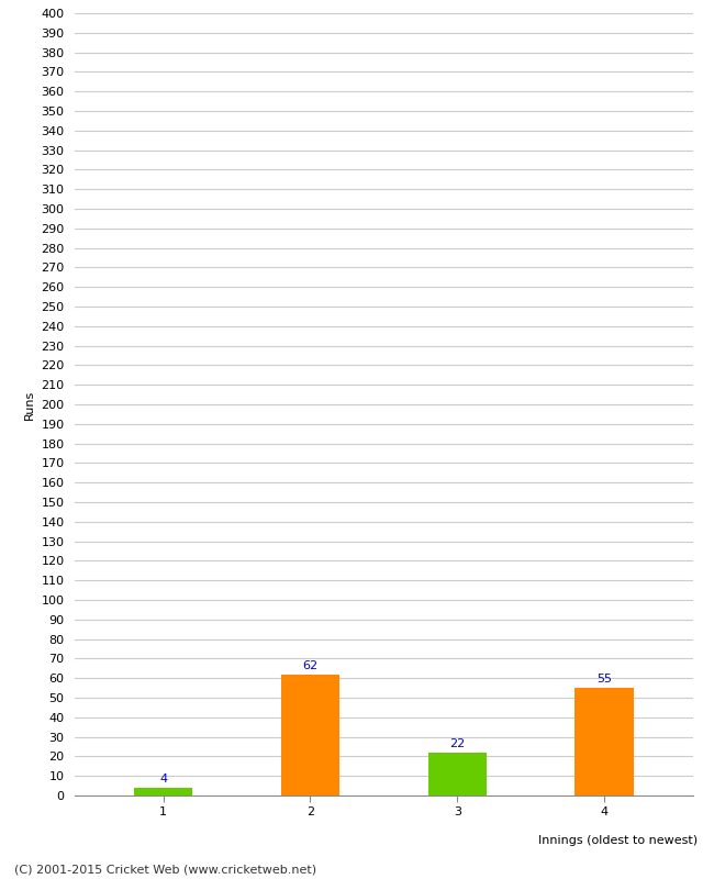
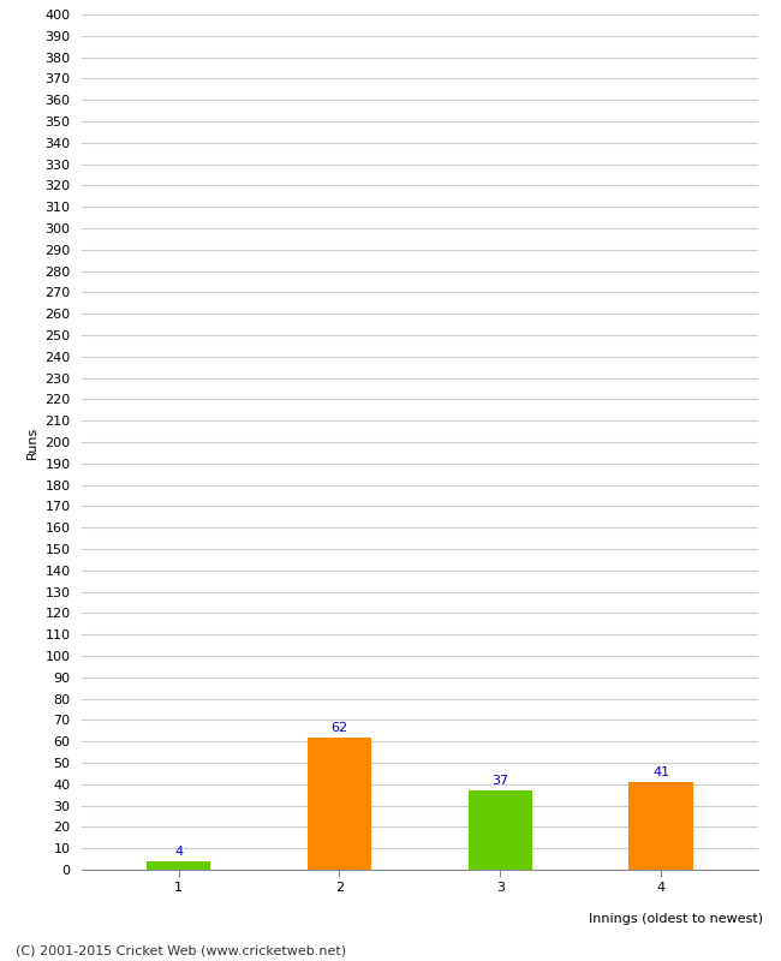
3: 22 -> 37
4: 55 -> 41
